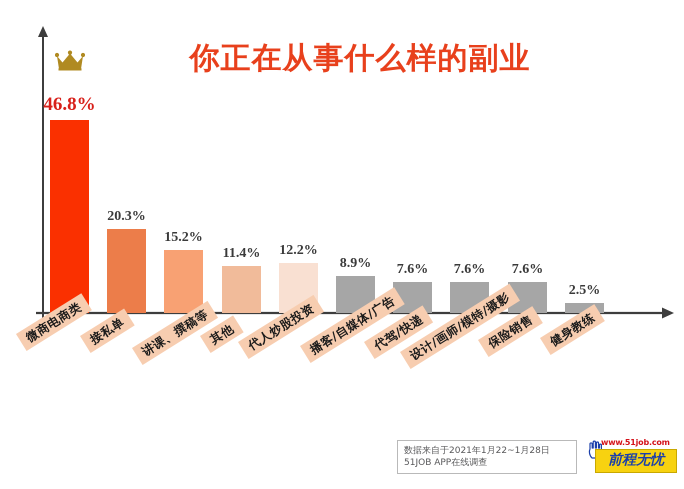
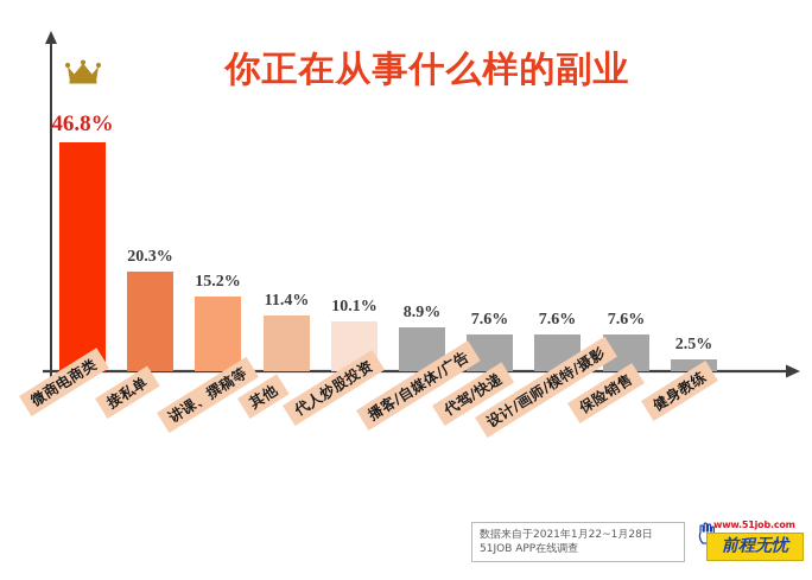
代人炒股投资: 12.2% -> 10.1%
